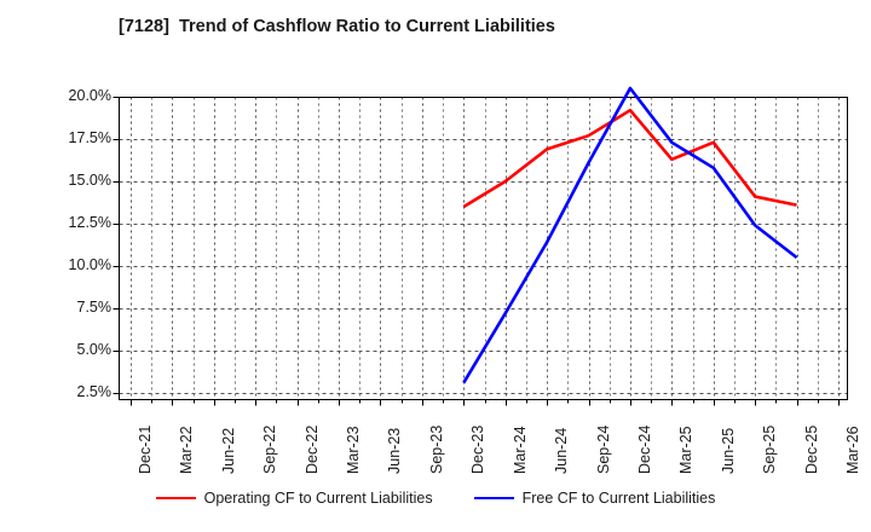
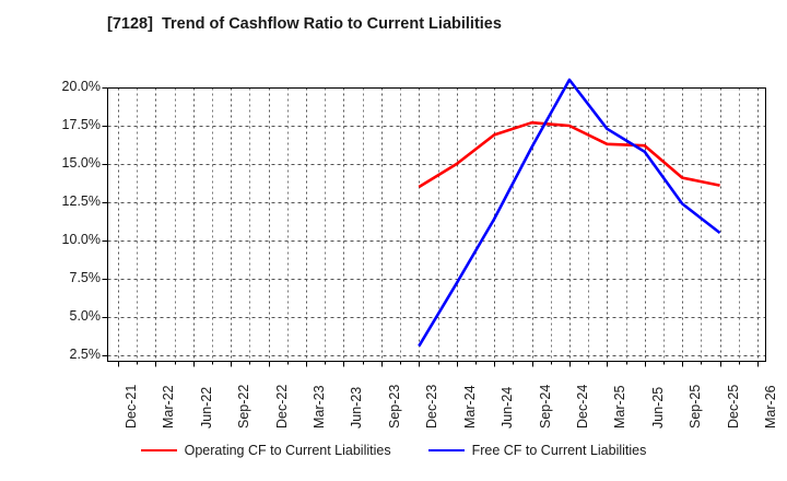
Operating CF to Current Liabilities/Dec-24: 19.2% -> 17.5%
Operating CF to Current Liabilities/Jun-25: 17.3% -> 16.2%
